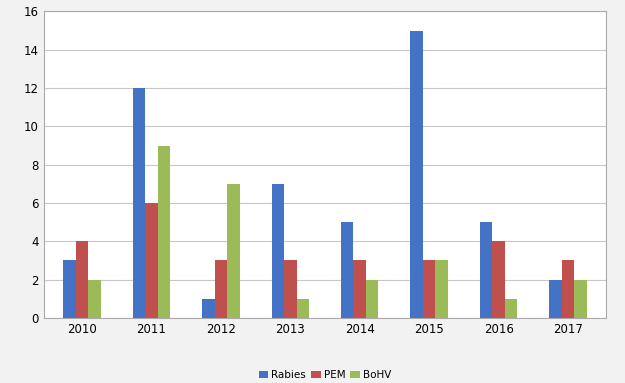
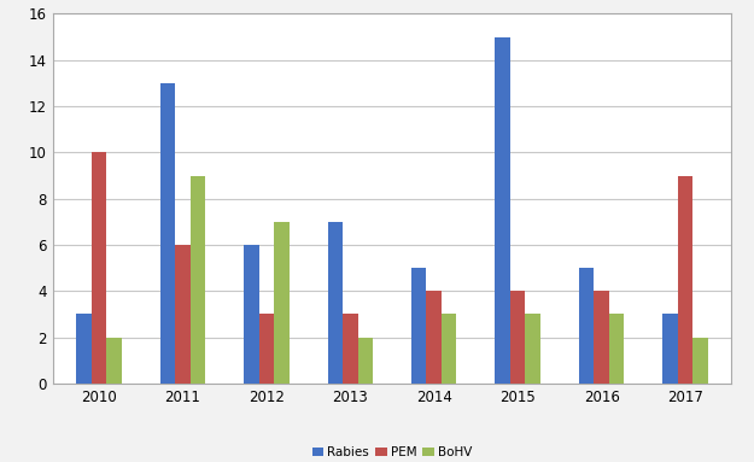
PEM/2010: 4 -> 10
Rabies/2011: 12 -> 13
Rabies/2012: 1 -> 6
BoHV/2013: 1 -> 2
PEM/2014: 3 -> 4
BoHV/2014: 2 -> 3
PEM/2015: 3 -> 4
BoHV/2016: 1 -> 3
Rabies/2017: 2 -> 3
PEM/2017: 3 -> 9
